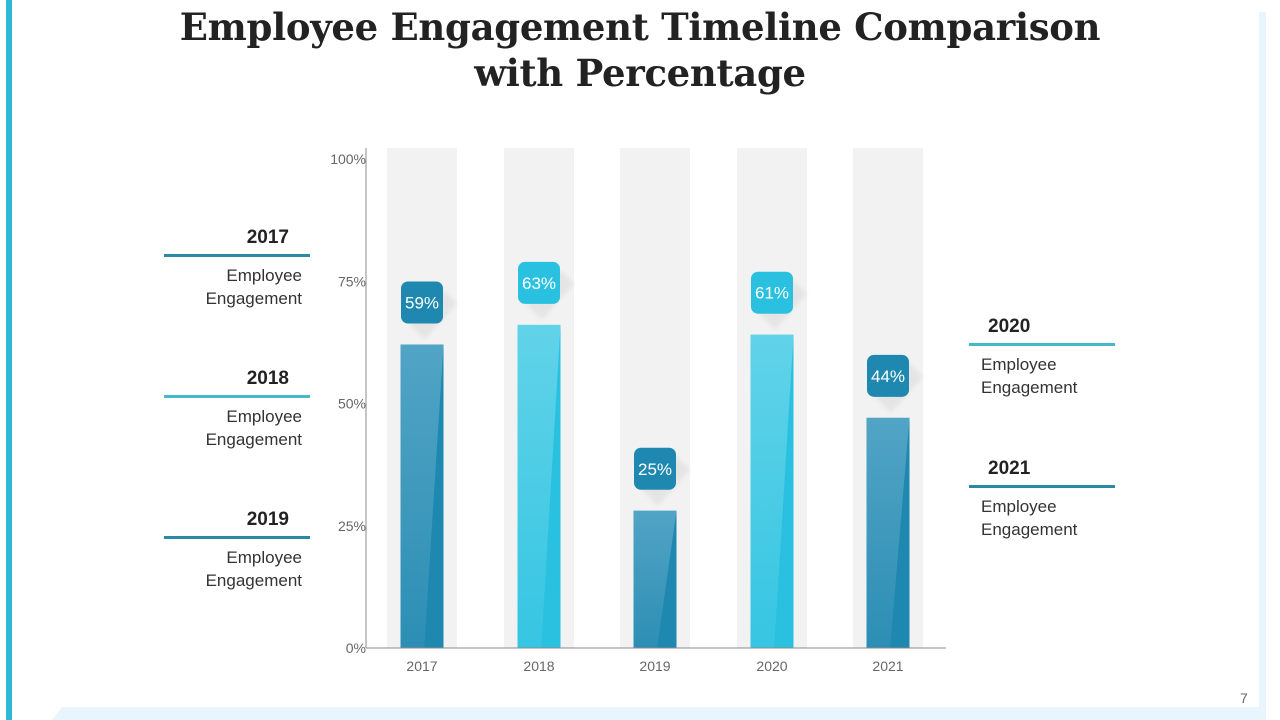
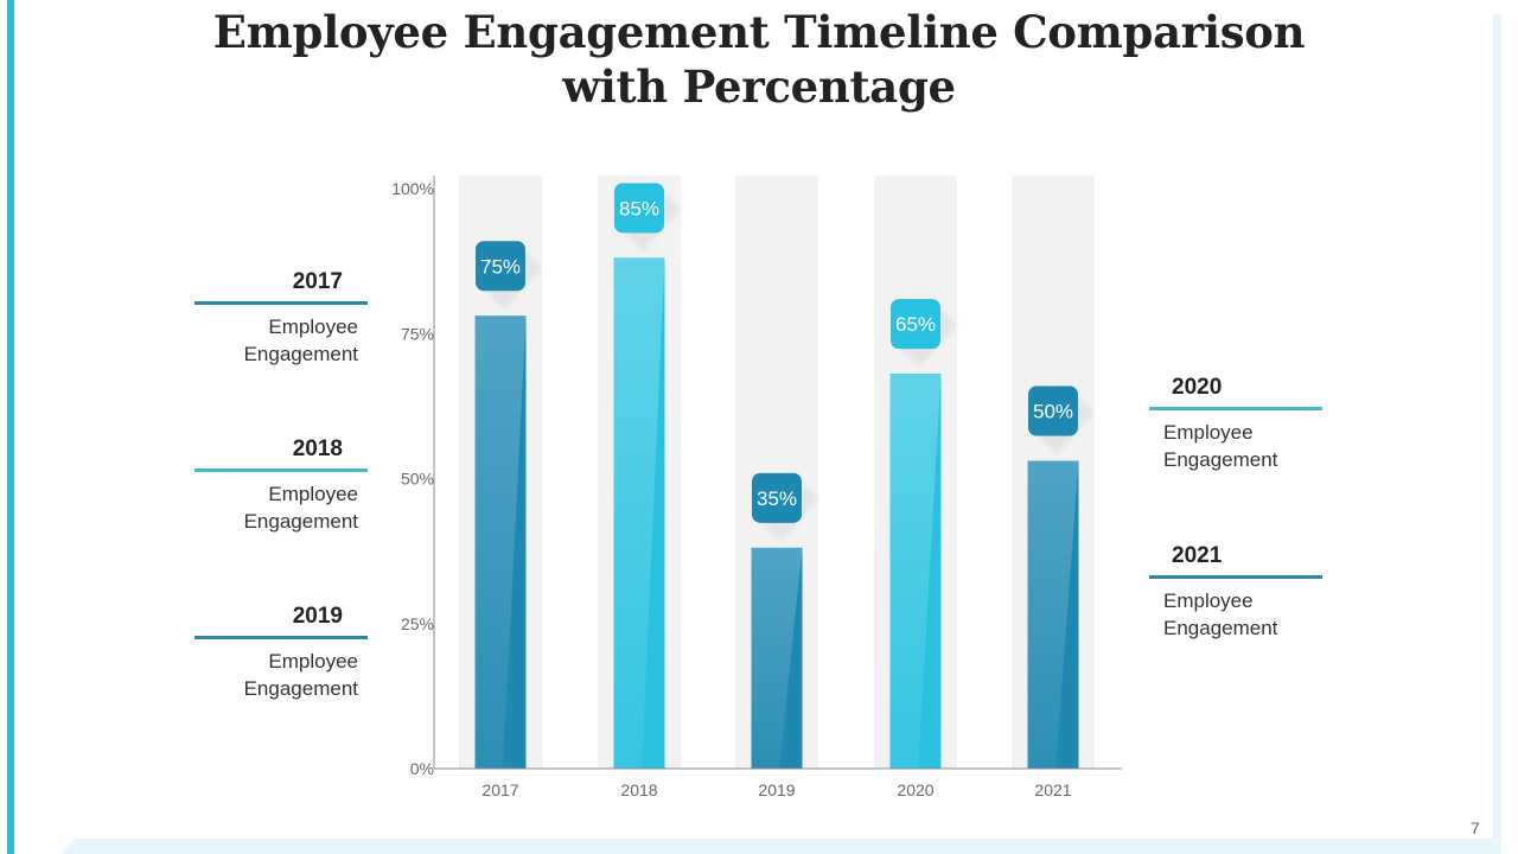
2017: 59% -> 75%
2018: 63% -> 85%
2019: 25% -> 35%
2020: 61% -> 65%
2021: 44% -> 50%
